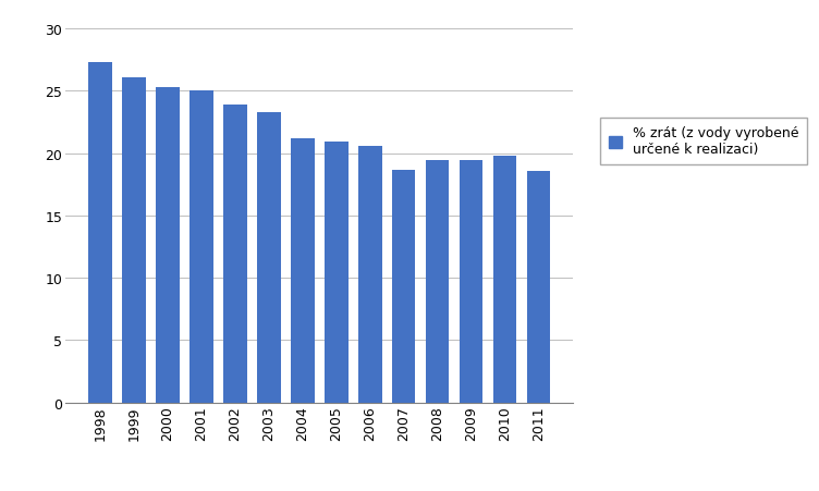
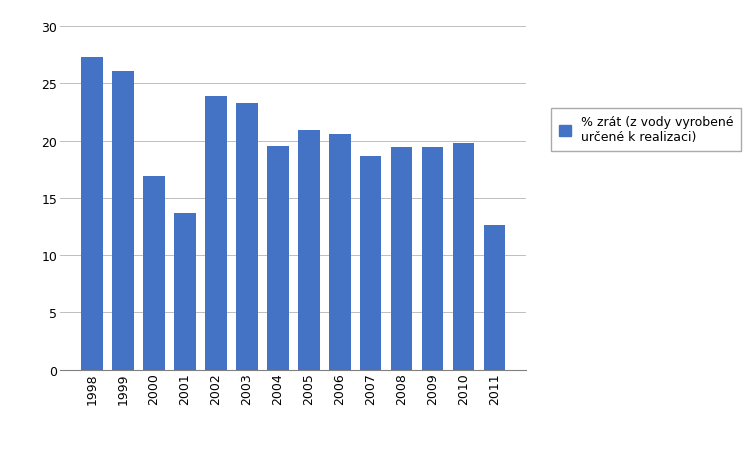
2000: 25.3 -> 16.9
2001: 25.0 -> 13.7
2004: 21.2 -> 19.5
2011: 18.6 -> 12.6
